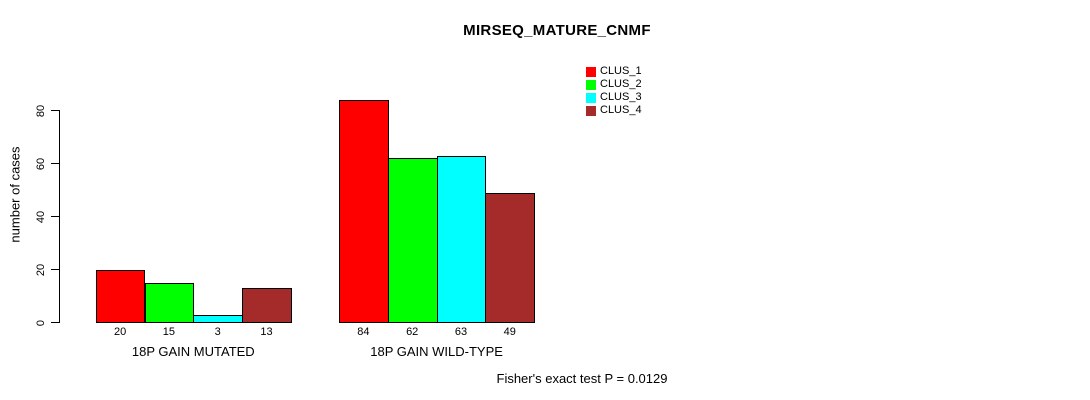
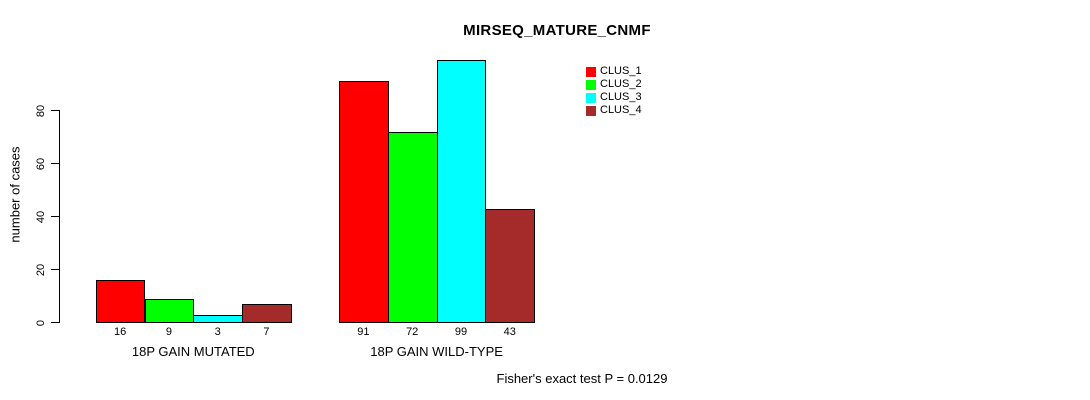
CLUS_1/18P GAIN MUTATED: 20 -> 16
CLUS_2/18P GAIN MUTATED: 15 -> 9
CLUS_4/18P GAIN MUTATED: 13 -> 7
CLUS_1/18P GAIN WILD-TYPE: 84 -> 91
CLUS_2/18P GAIN WILD-TYPE: 62 -> 72
CLUS_3/18P GAIN WILD-TYPE: 63 -> 99
CLUS_4/18P GAIN WILD-TYPE: 49 -> 43
